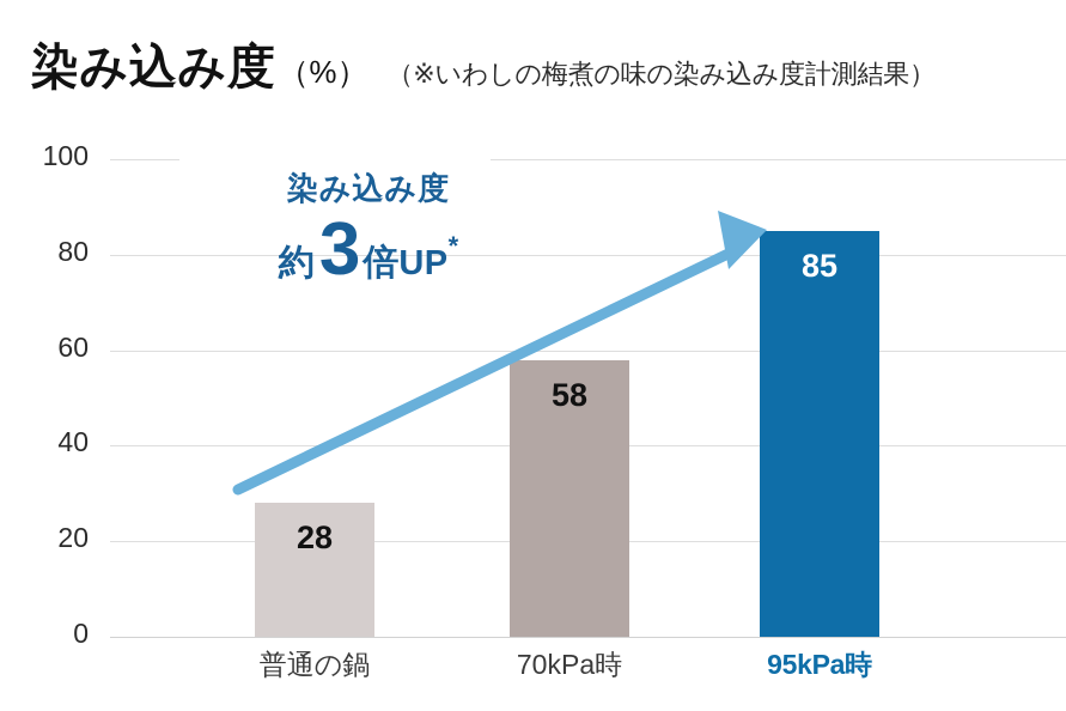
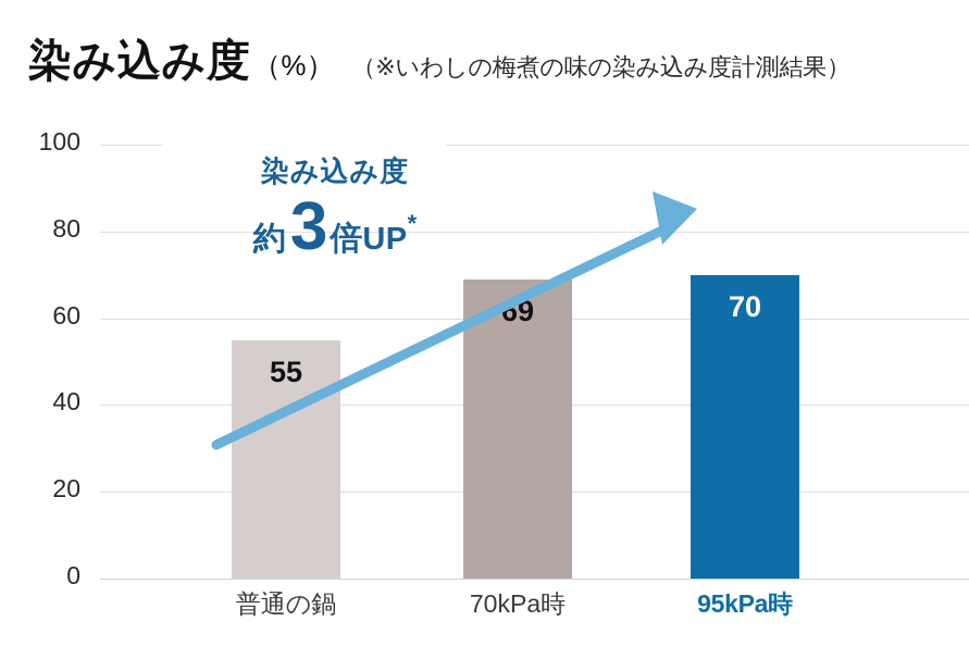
普通の鍋: 28 -> 55
70kPa時: 58 -> 69
95kPa時: 85 -> 70
